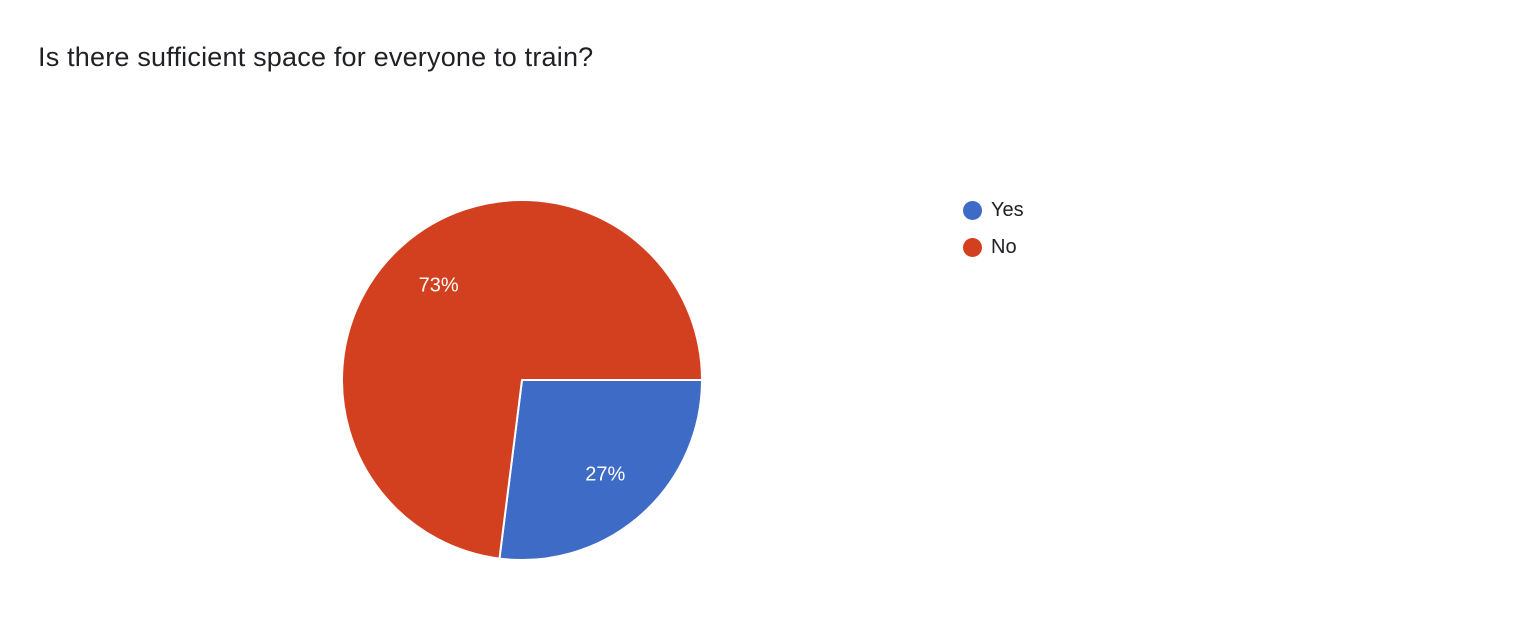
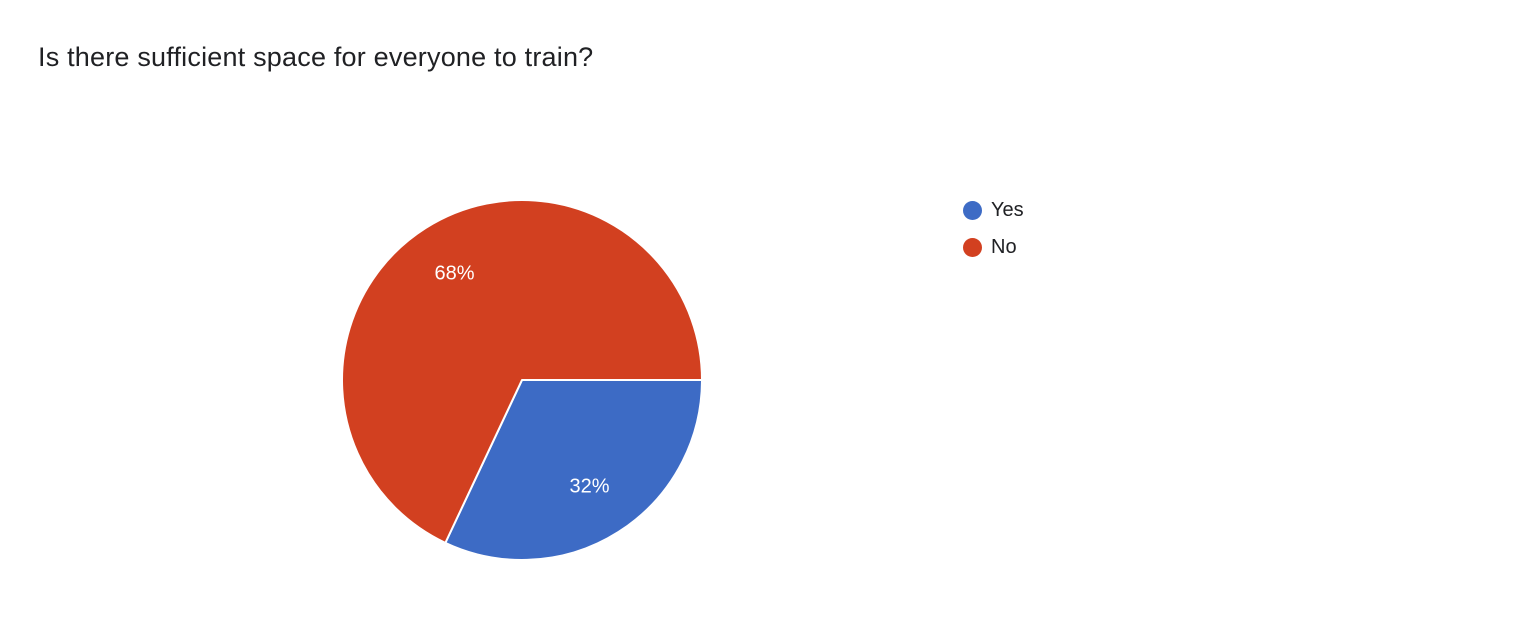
Yes: 27% -> 32%
No: 73% -> 68%
